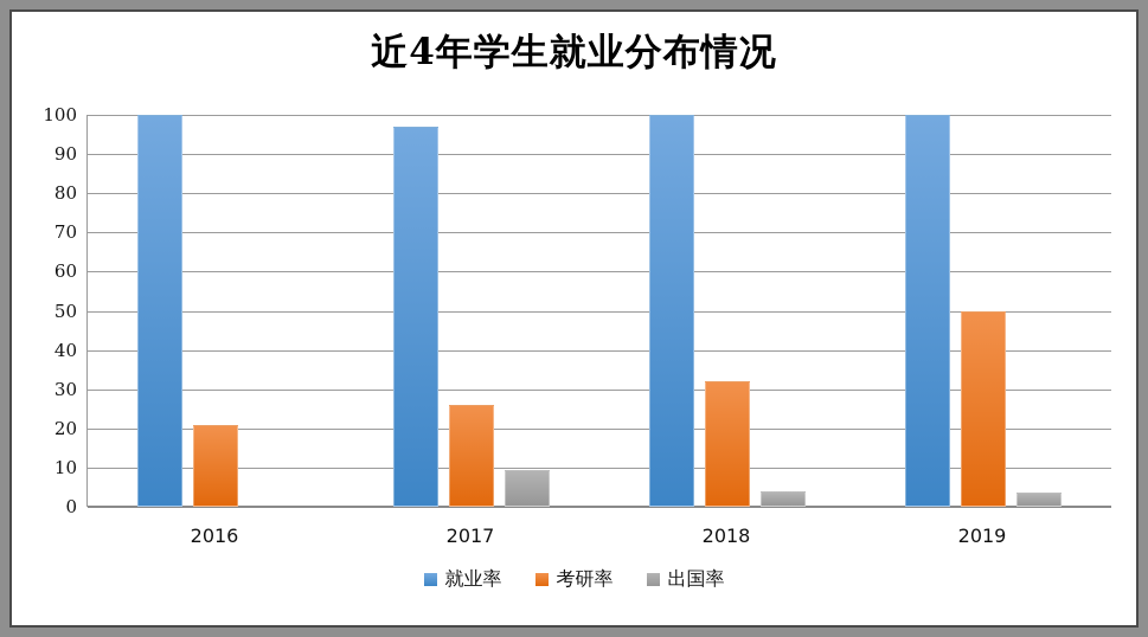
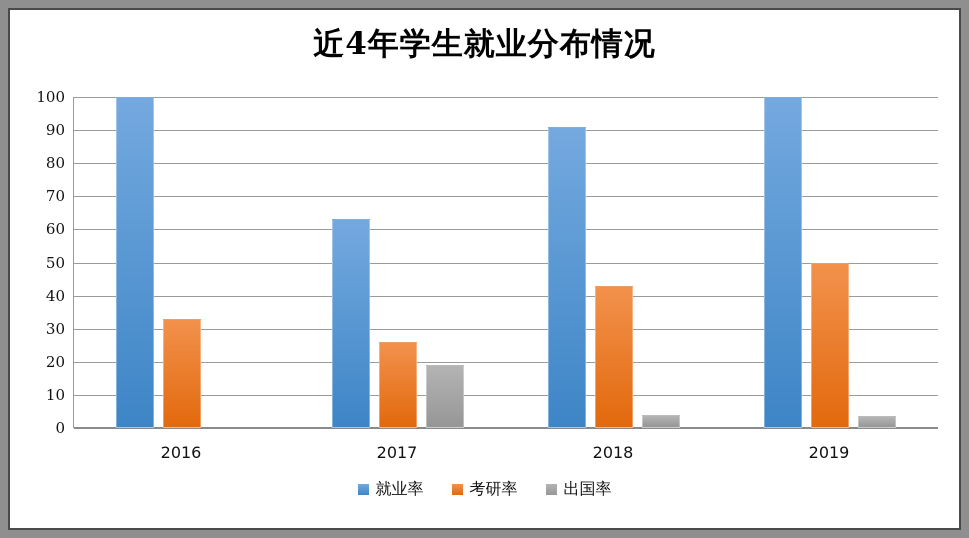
考研率/2016: 21 -> 33
就业率/2017: 97 -> 63
出国率/2017: 10 -> 19
就业率/2018: 100 -> 91
考研率/2018: 32 -> 43
